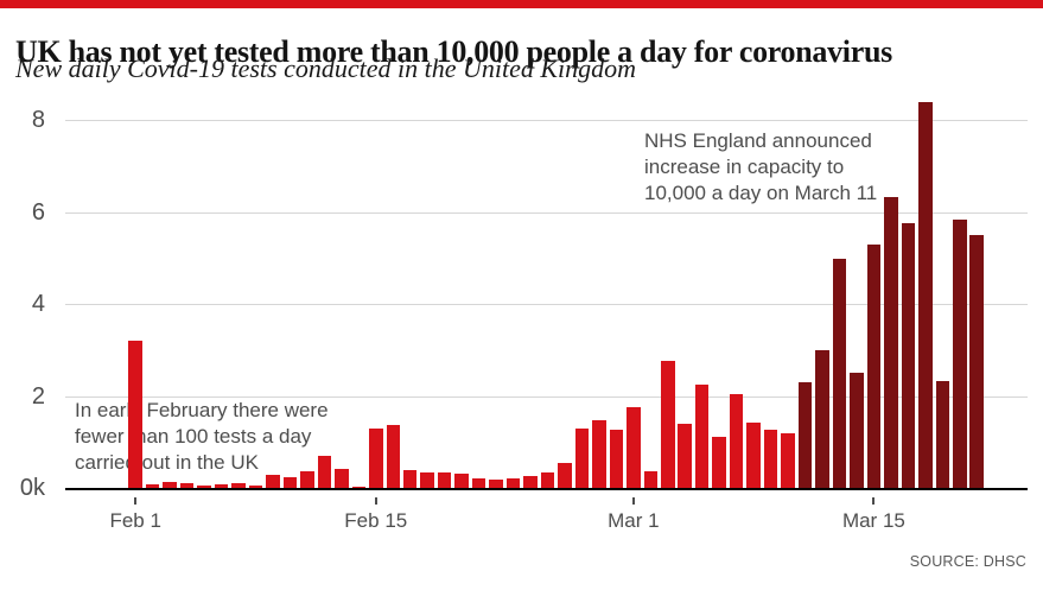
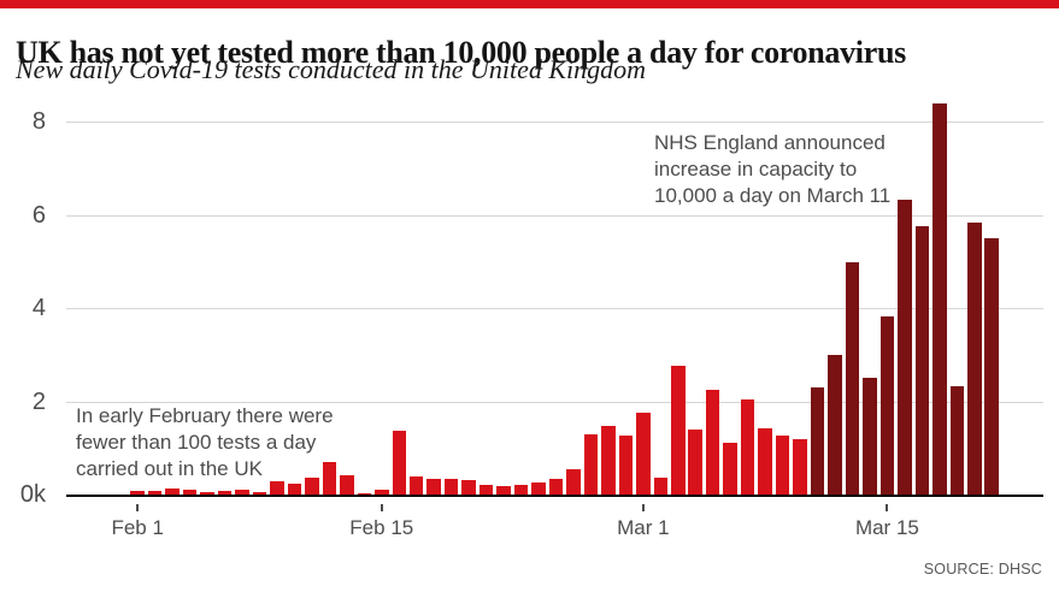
Feb 1: 3.2 -> 0.1
Feb 15: 1.3 -> 0.1
Mar 15: 5.3 -> 3.8
